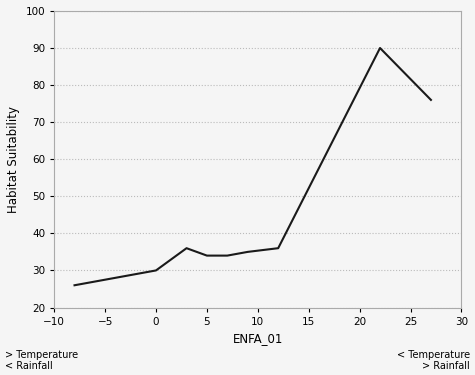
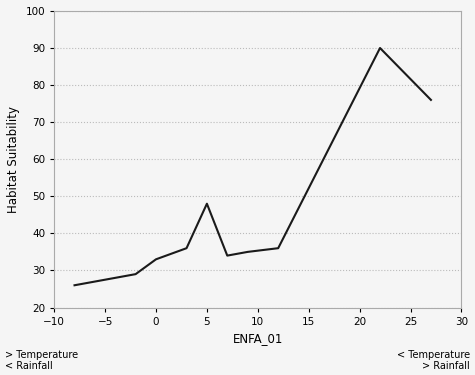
0: 30 -> 33
5: 34 -> 48
